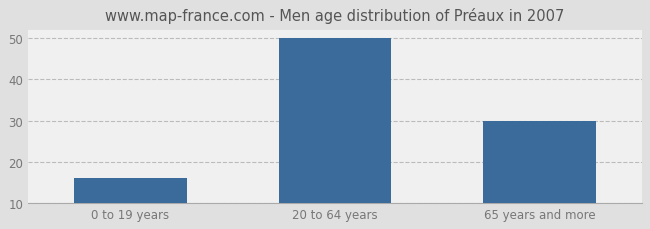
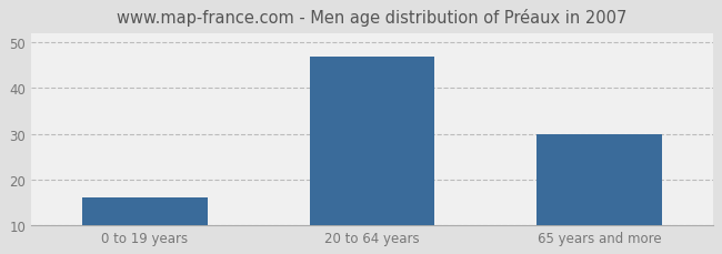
20 to 64 years: 50 -> 47
